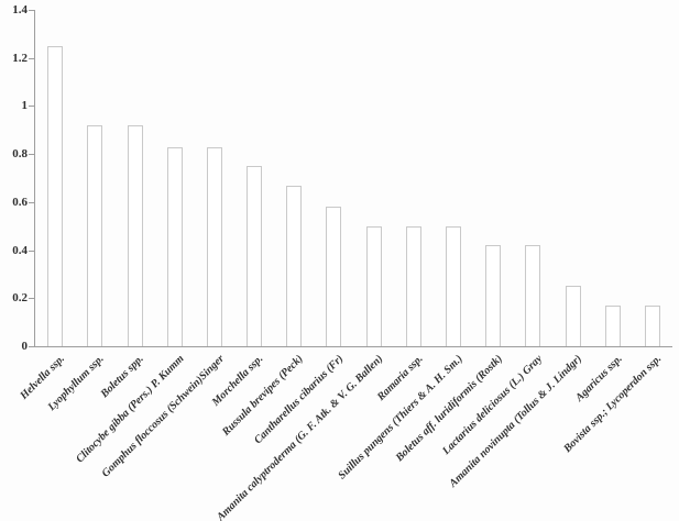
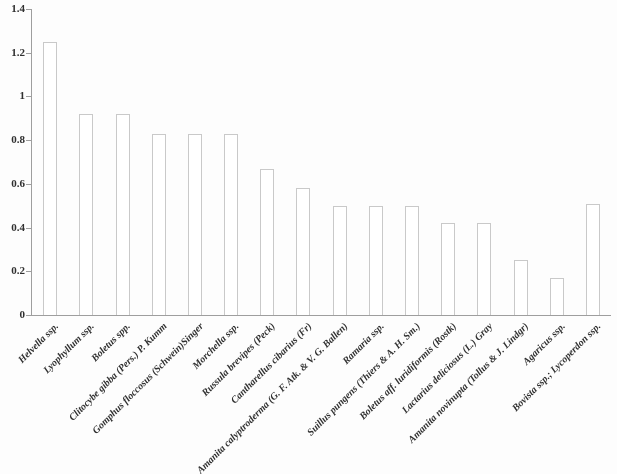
Morchella ssp.: 0.75 -> 0.83
Bovista ssp.; Lycoperdon ssp.: 0.17 -> 0.51
